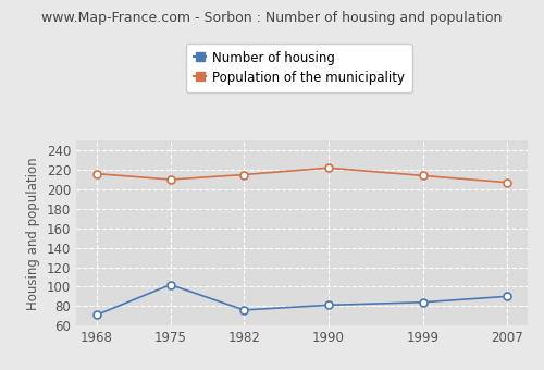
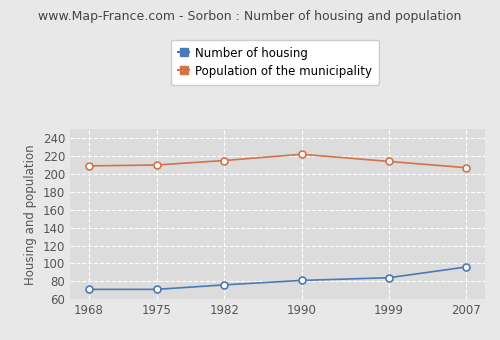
Population of the municipality/1968: 216 -> 209
Number of housing/1975: 102 -> 71
Number of housing/2007: 90 -> 96
